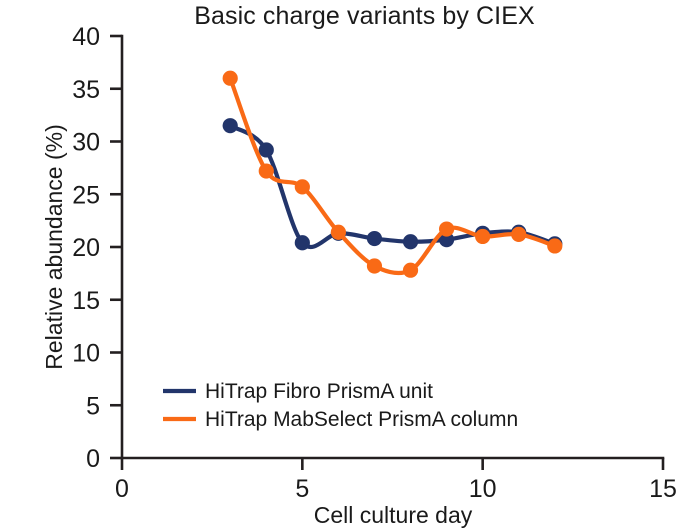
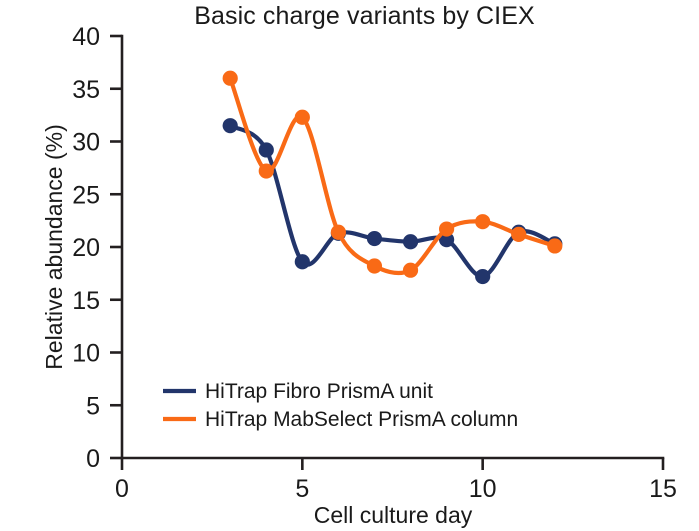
HiTrap Fibro PrismA unit/5: 20.4 -> 18.6
HiTrap MabSelect PrismA column/5: 25.7 -> 32.3
HiTrap Fibro PrismA unit/10: 21.3 -> 17.2
HiTrap MabSelect PrismA column/10: 21.0 -> 22.4
